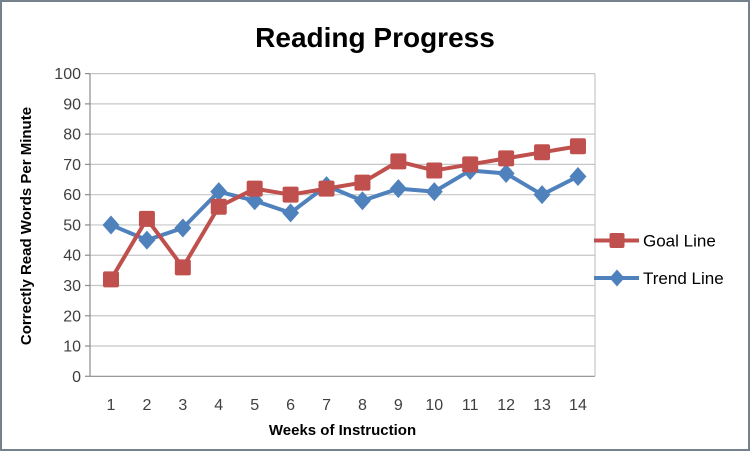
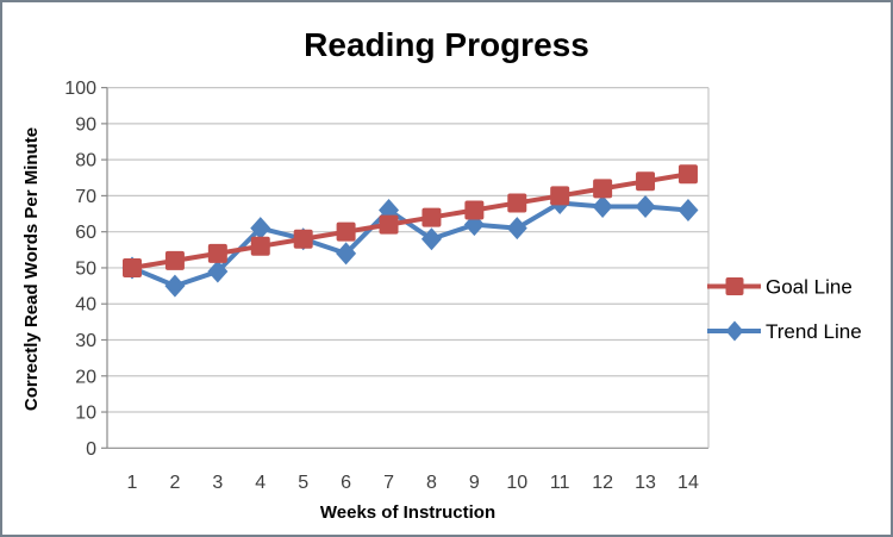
Goal Line/1: 32 -> 50
Goal Line/3: 36 -> 54
Goal Line/5: 62 -> 58
Trend Line/7: 63 -> 66
Goal Line/9: 71 -> 66
Trend Line/13: 60 -> 67
